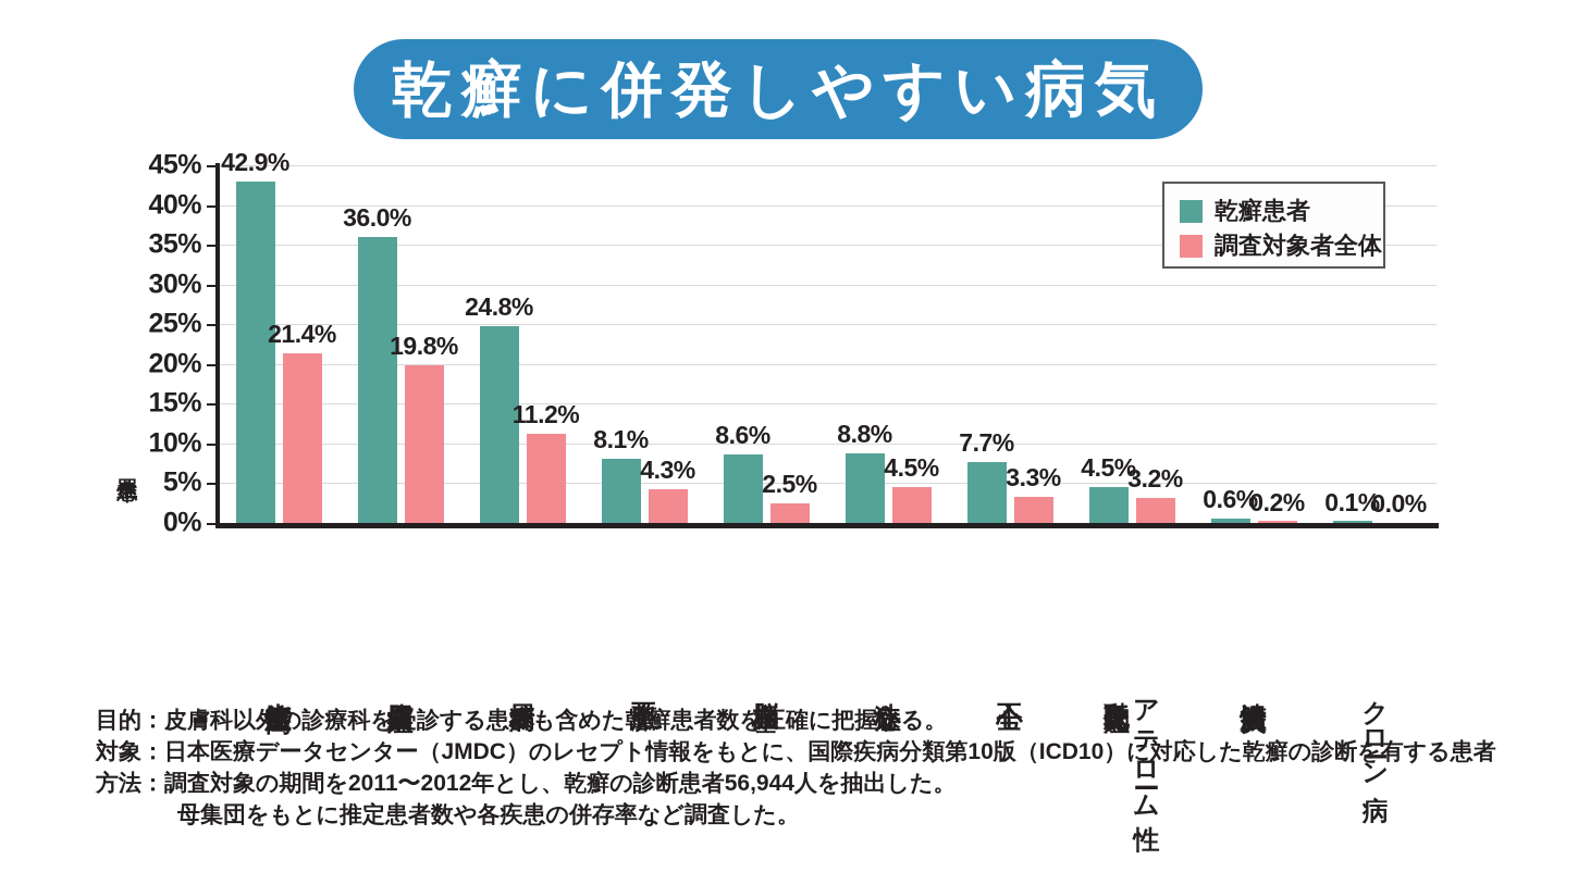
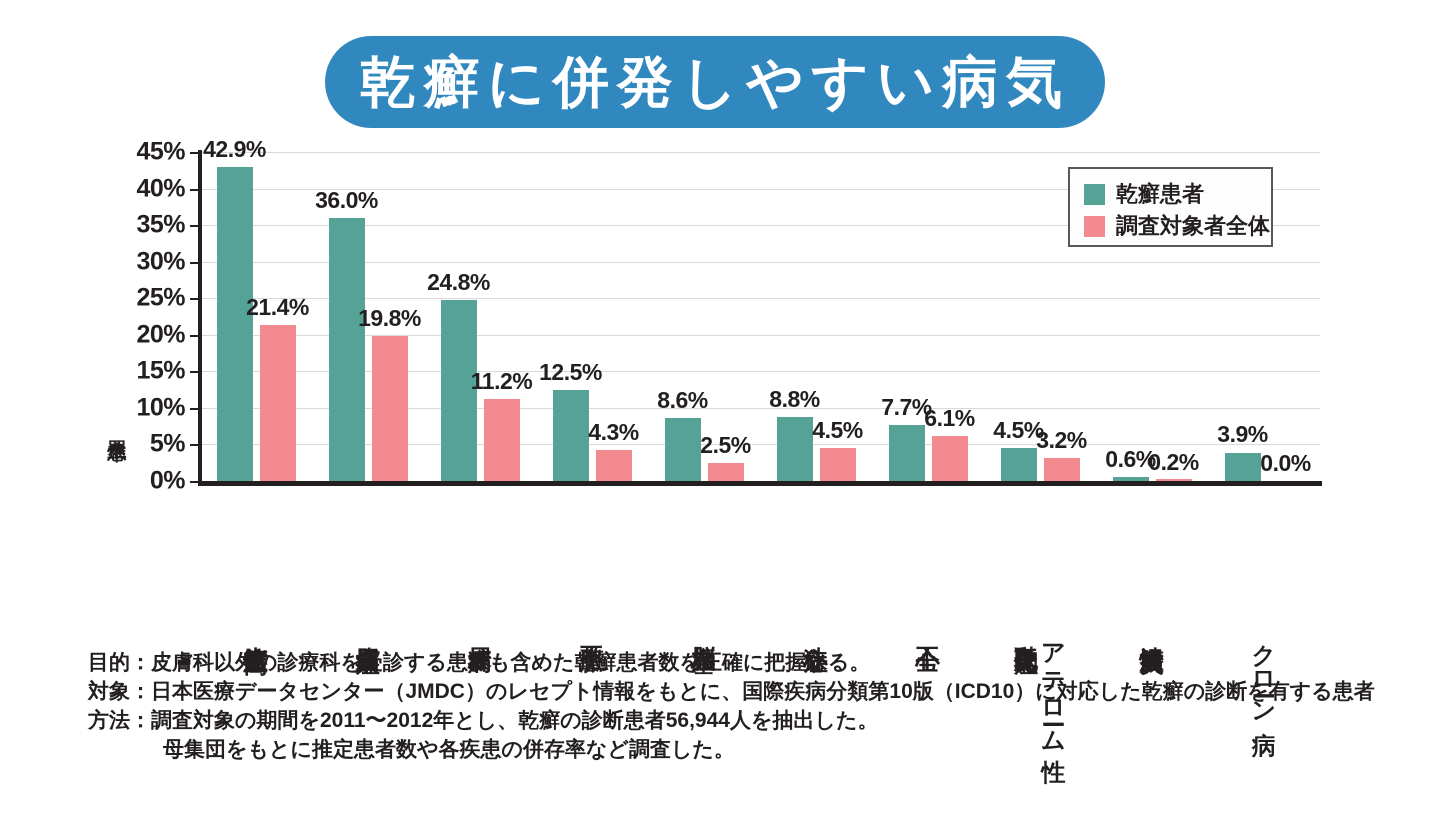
乾癬患者/不整脈: 8.1% -> 12.5%
調査対象者全体/心不全: 3.3% -> 6.1%
乾癬患者/クローン病: 0.1% -> 3.9%
